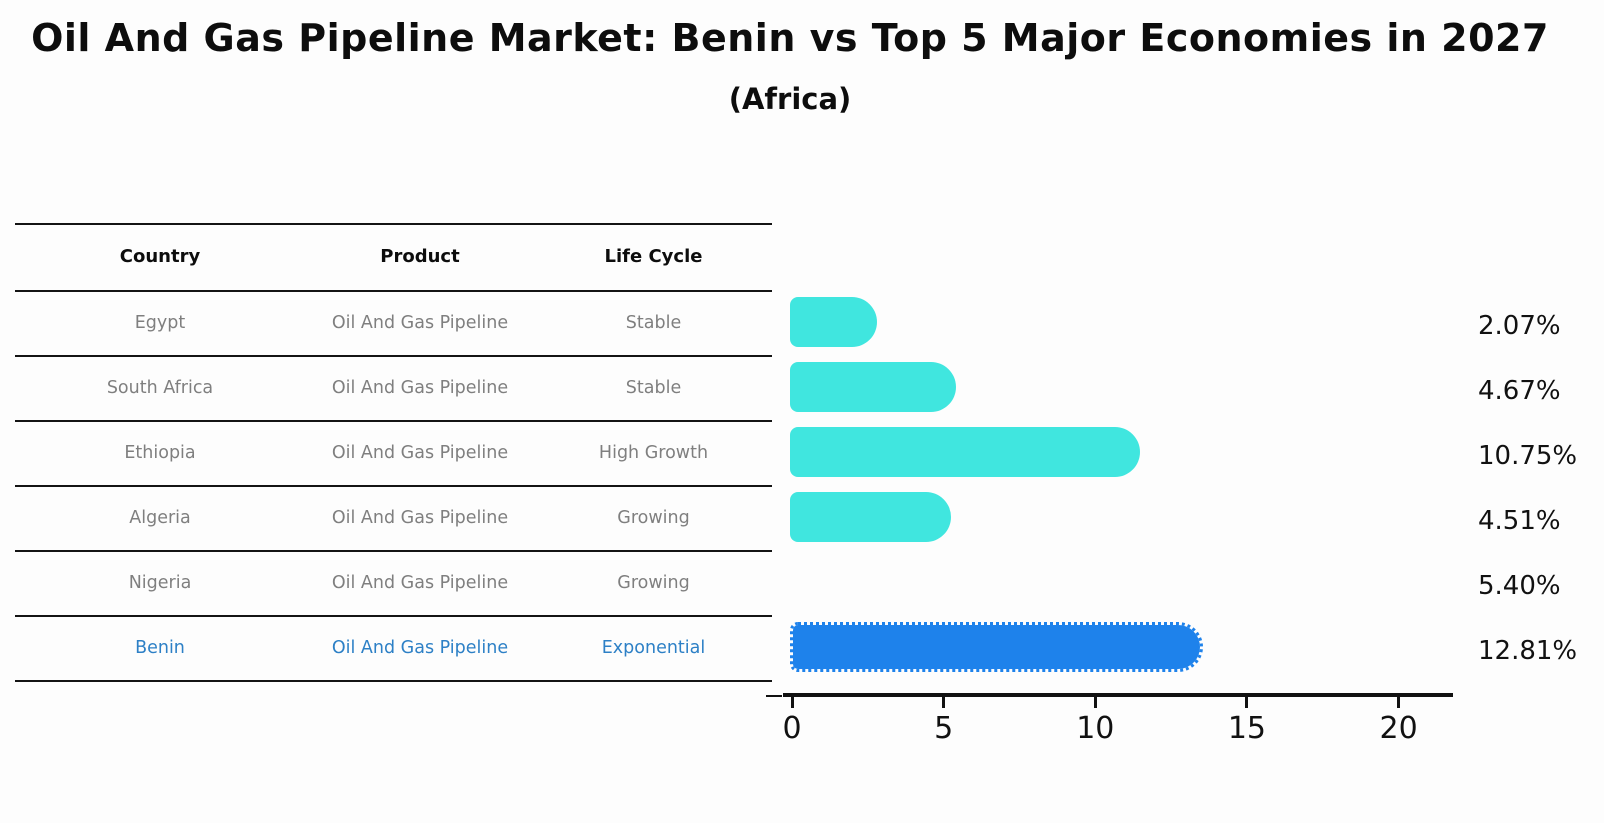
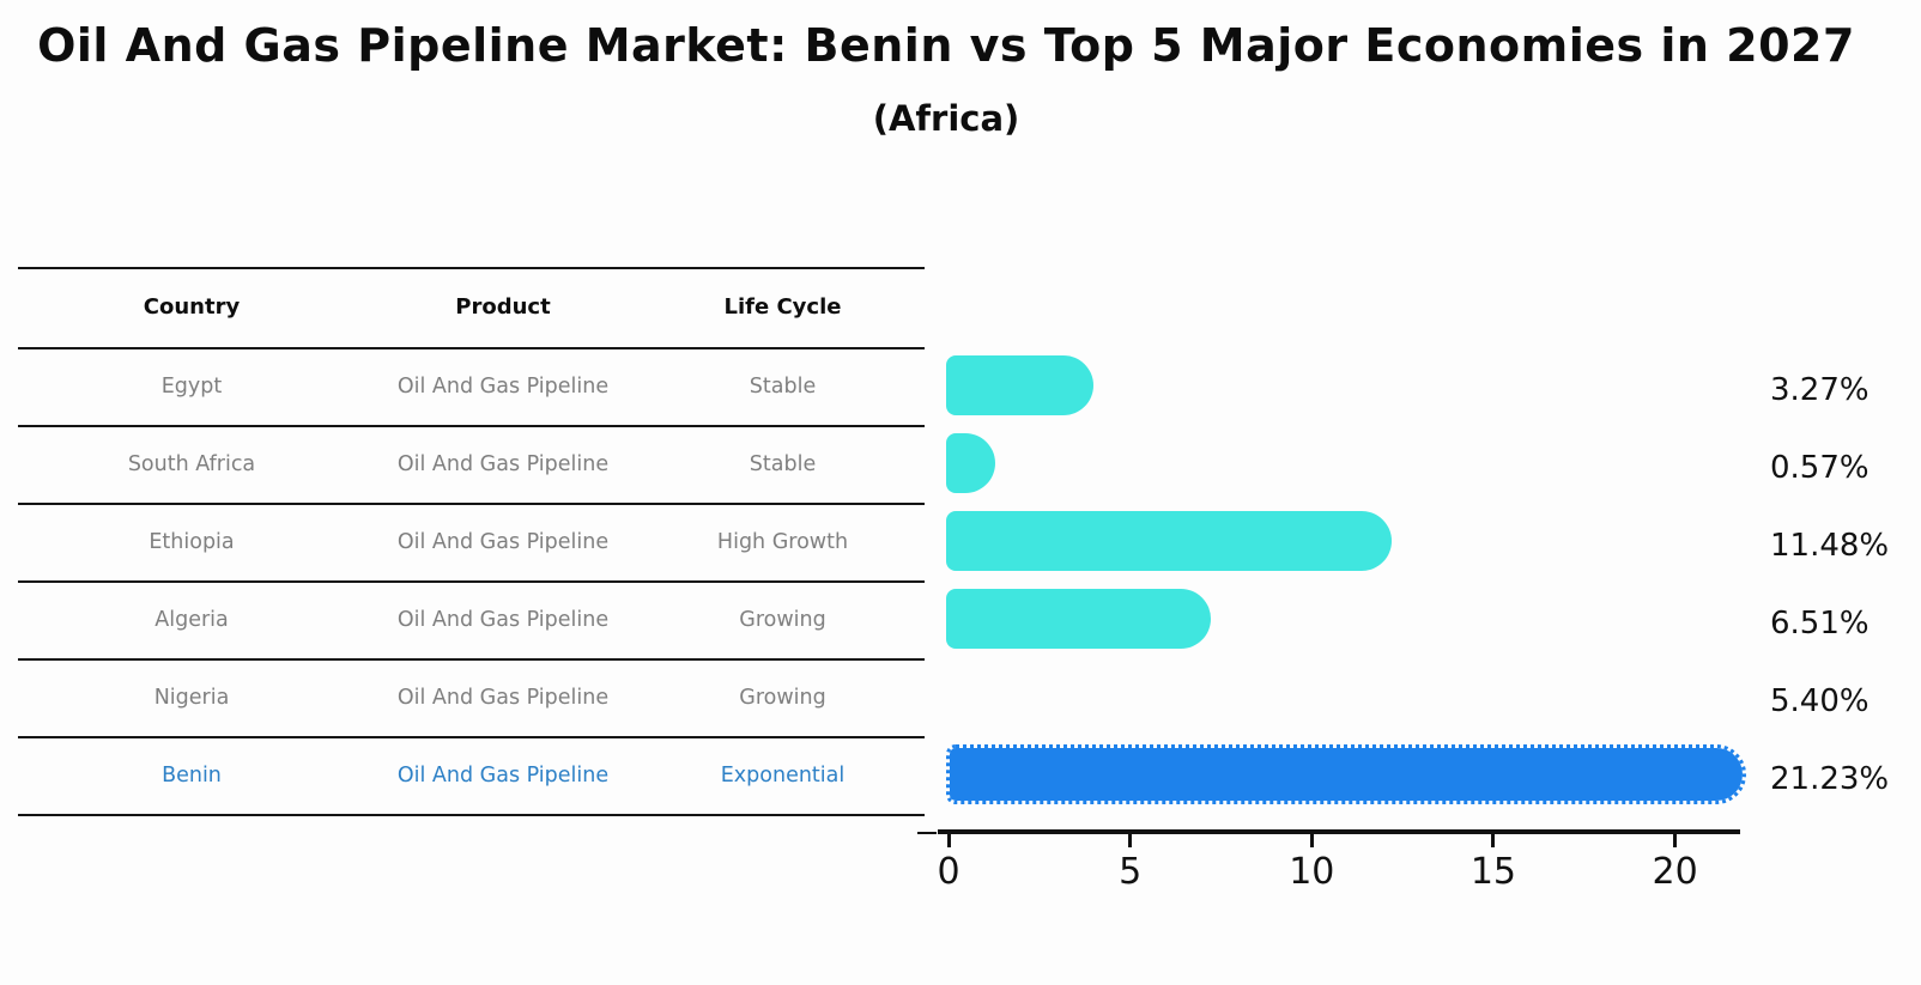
Egypt: 2.07% -> 3.27%
South Africa: 4.67% -> 0.57%
Ethiopia: 10.75% -> 11.48%
Algeria: 4.51% -> 6.51%
Benin: 12.81% -> 21.23%
